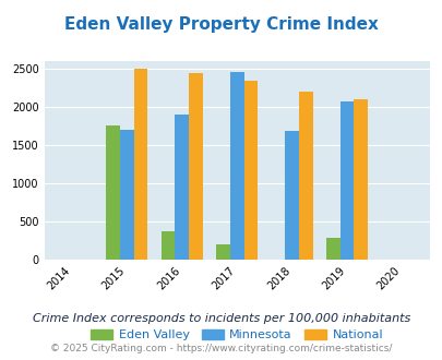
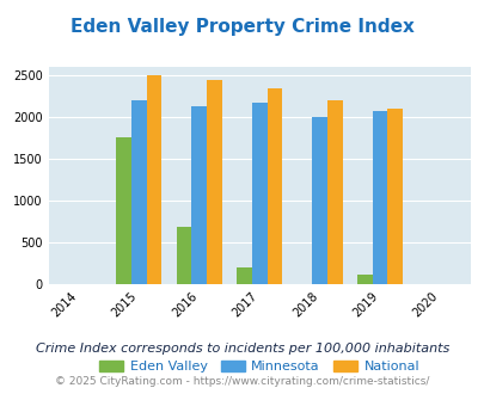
Minnesota/2015: 1700 -> 2200
Eden Valley/2016: 360 -> 680
Minnesota/2016: 1900 -> 2120
Minnesota/2017: 2460 -> 2180
Minnesota/2018: 1680 -> 2000
Eden Valley/2019: 280 -> 110
